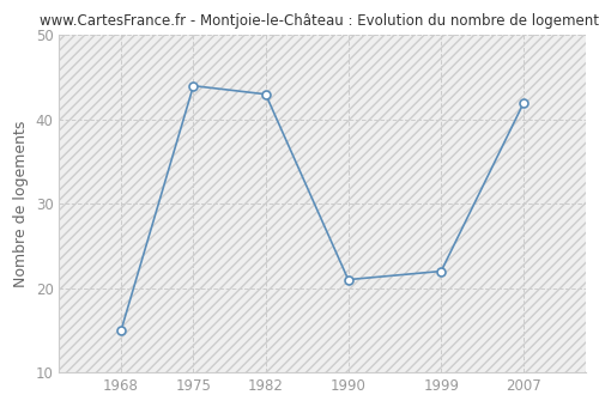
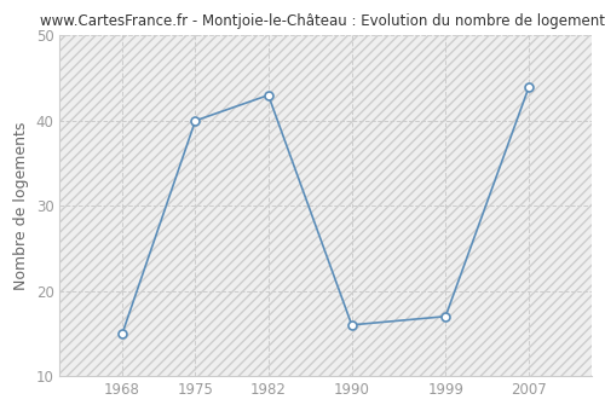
1975: 44 -> 40
1990: 21 -> 16
1999: 22 -> 17
2007: 42 -> 44
